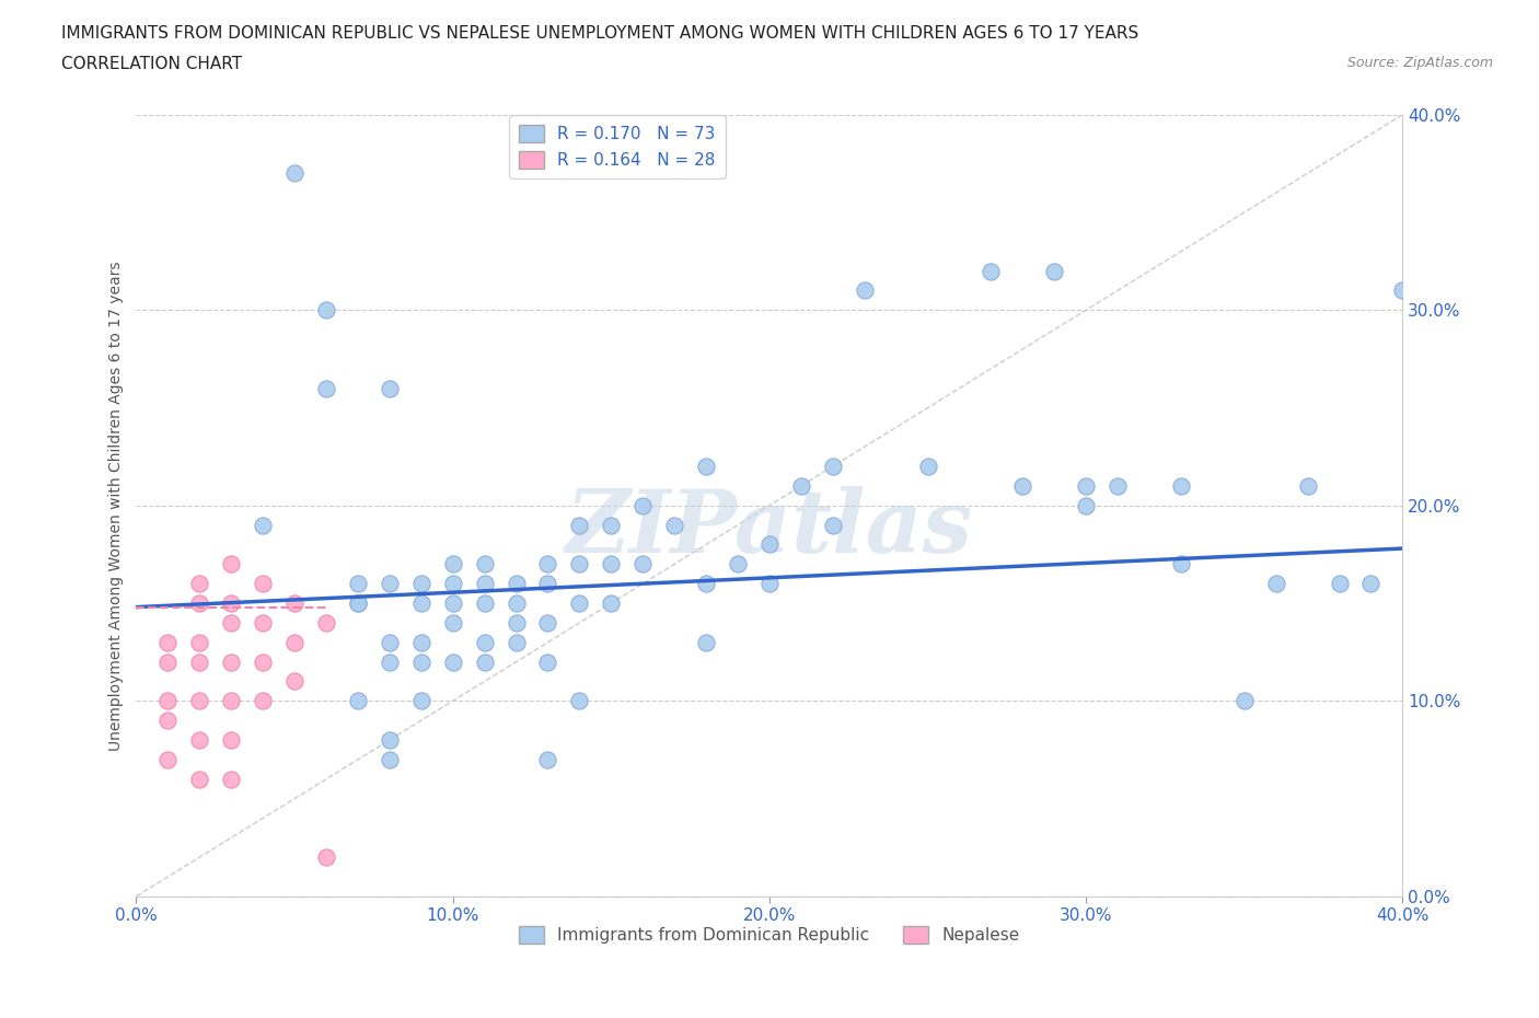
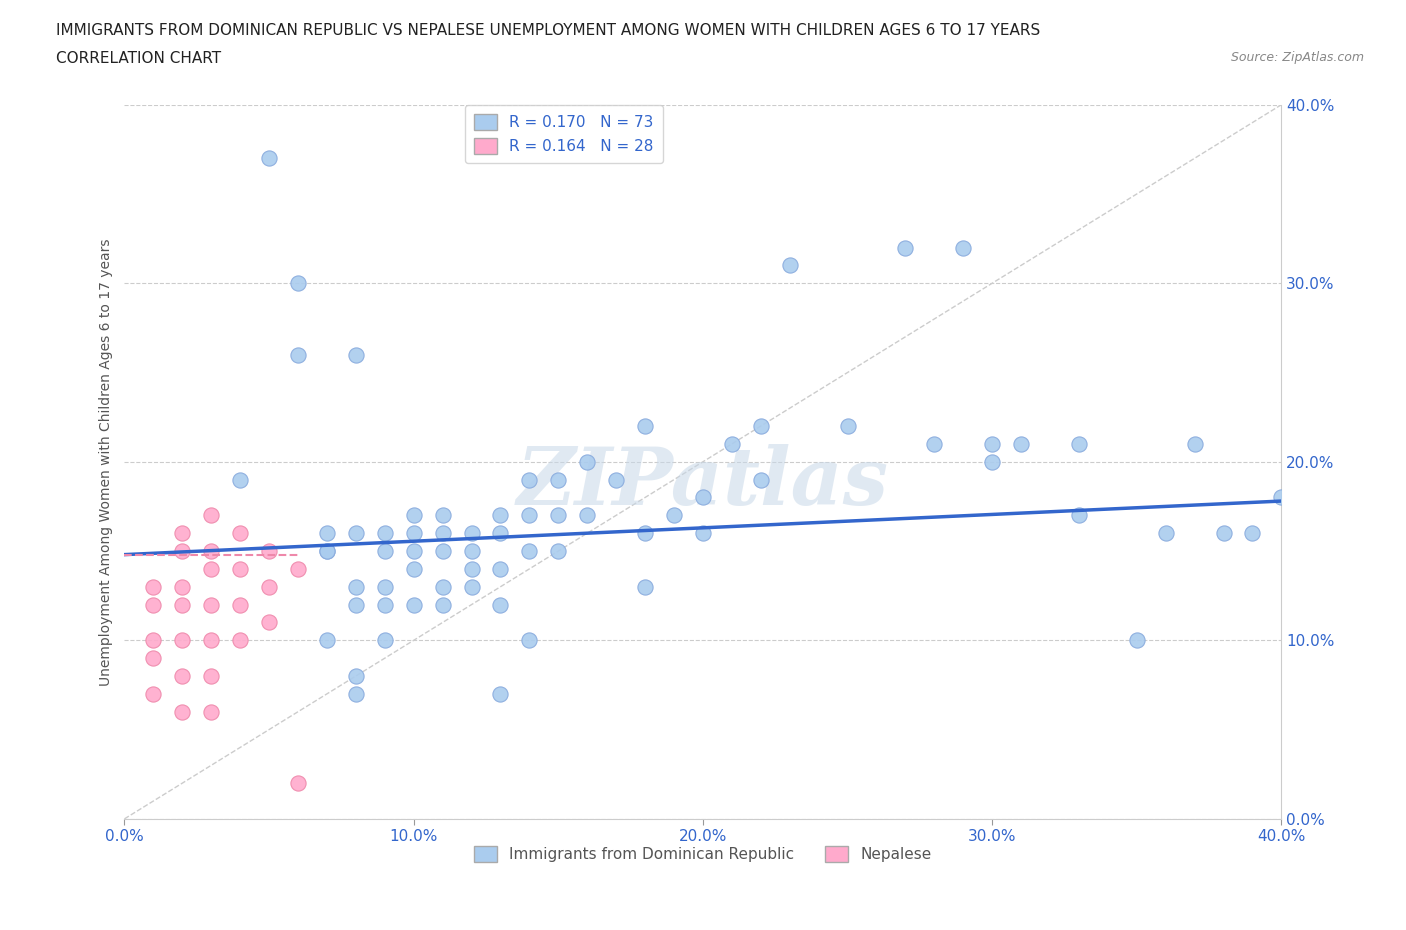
Immigrants from Dominican Republic/40.0%: 31% -> 18%
